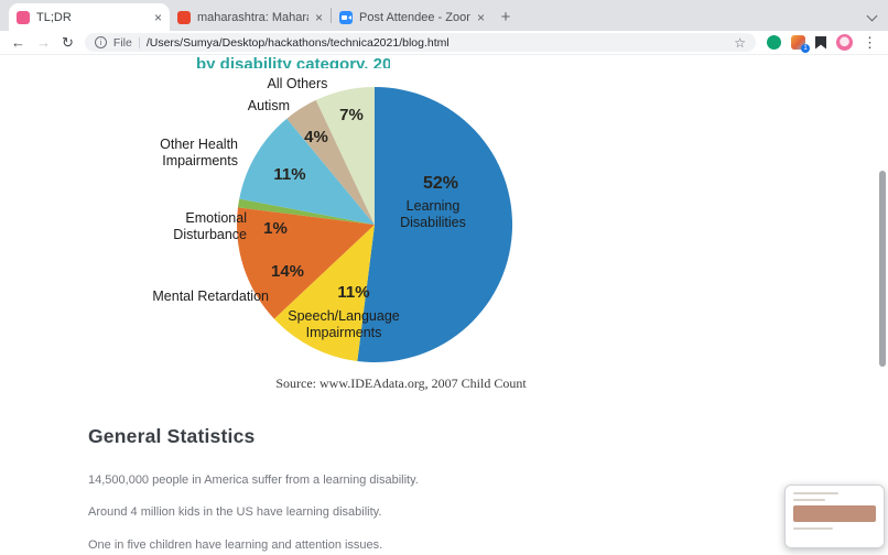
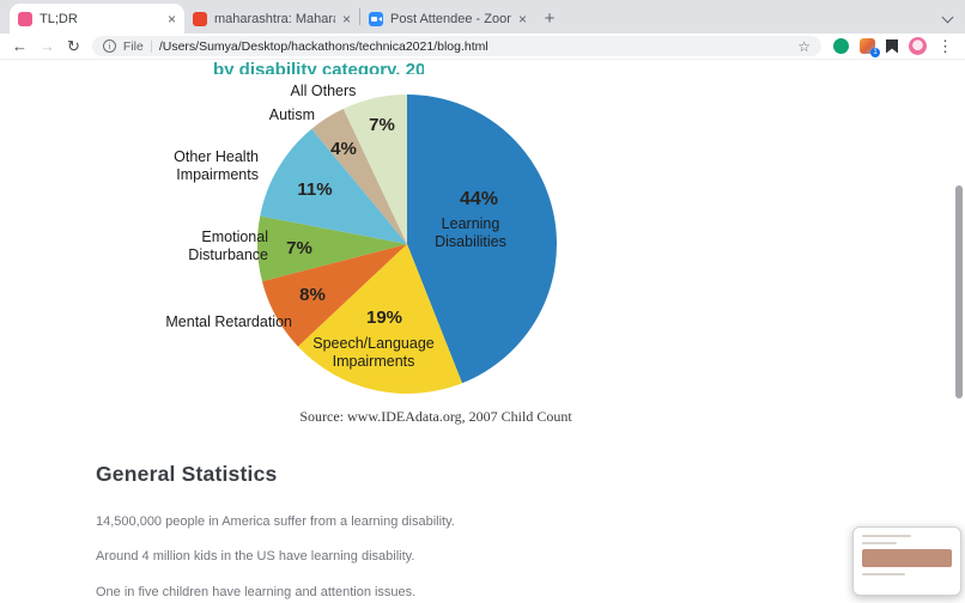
Learning Disabilities: 52% -> 44%
Speech/Language Impairments: 11% -> 19%
Mental Retardation: 14% -> 8%
Emotional Disturbance: 1% -> 7%
